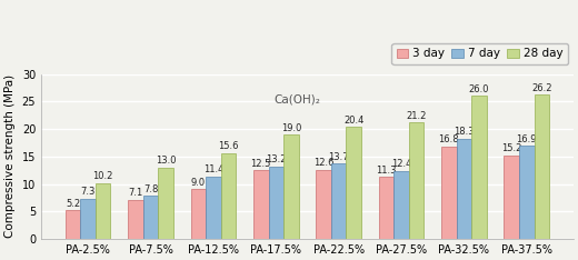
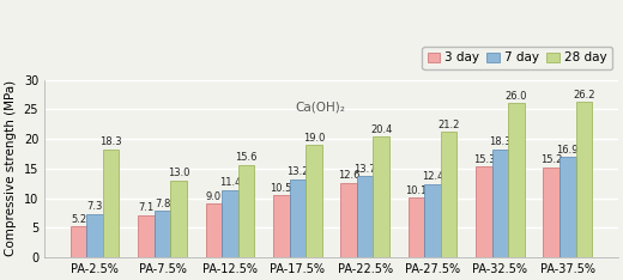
28 day/PA-2.5%: 10.2 -> 18.3
3 day/PA-17.5%: 12.5 -> 10.5
3 day/PA-27.5%: 11.3 -> 10.1
3 day/PA-32.5%: 16.8 -> 15.3
